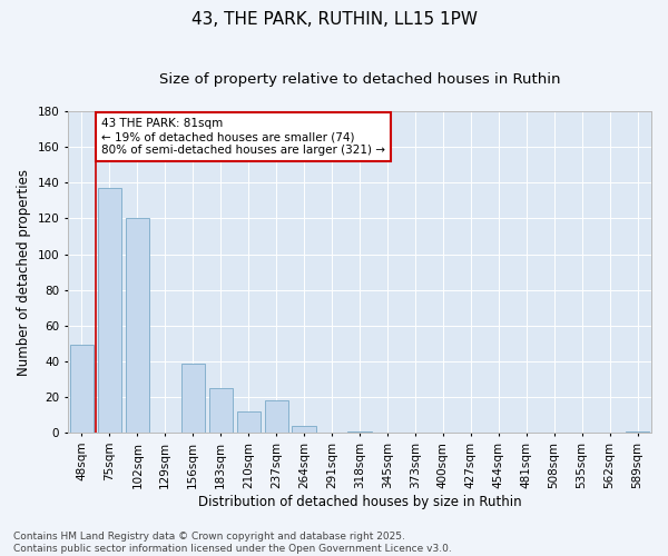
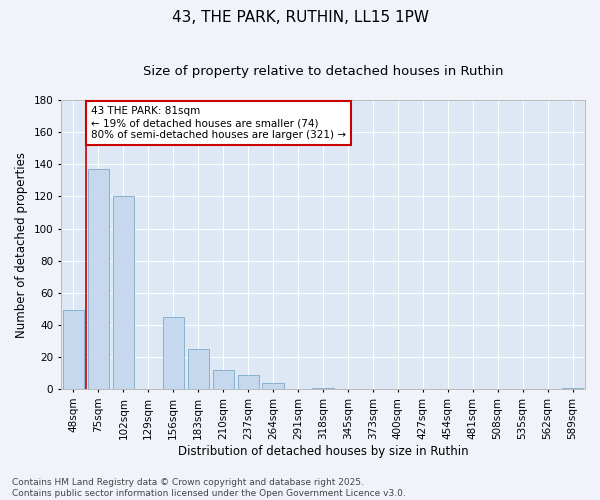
156sqm: 39 -> 45
237sqm: 18 -> 9
